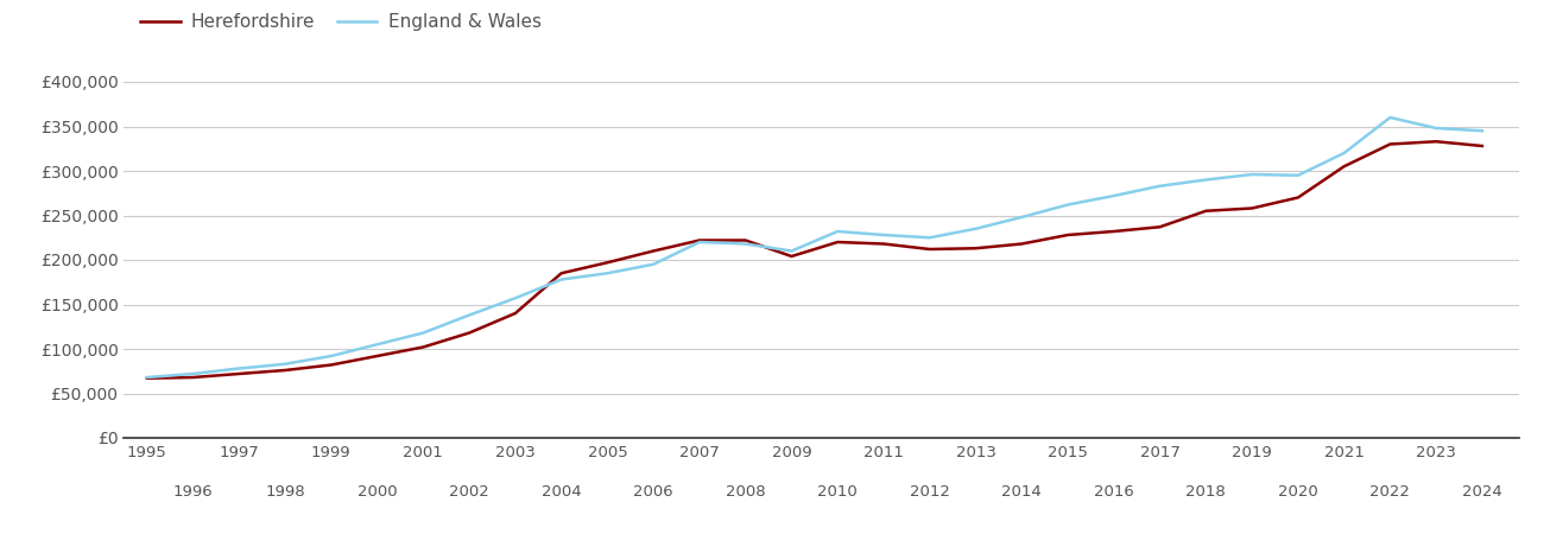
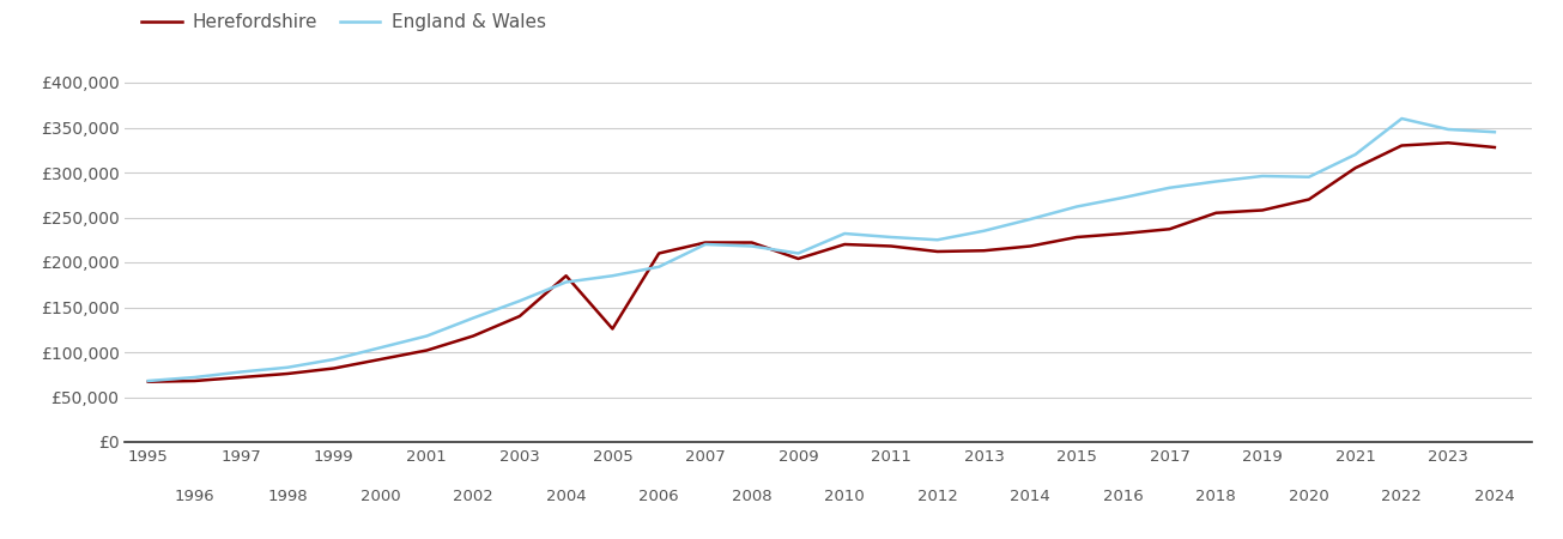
Herefordshire/2005: £197,000 -> £126,000
